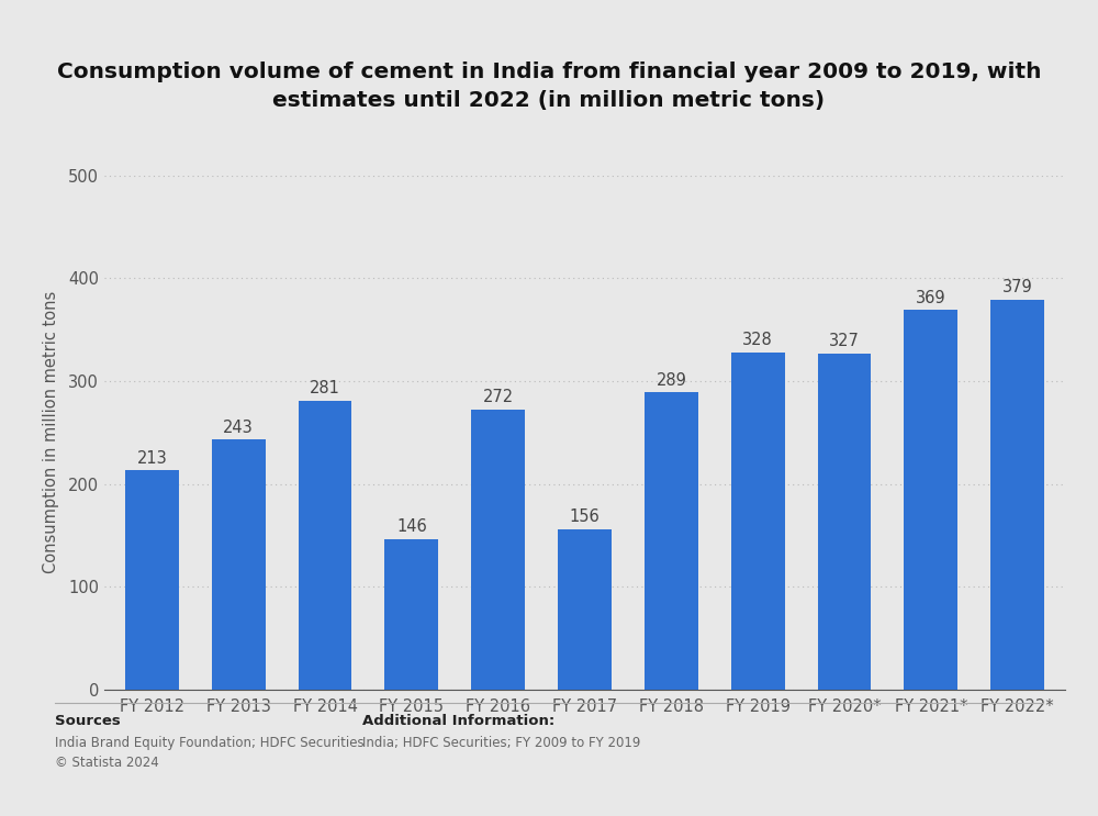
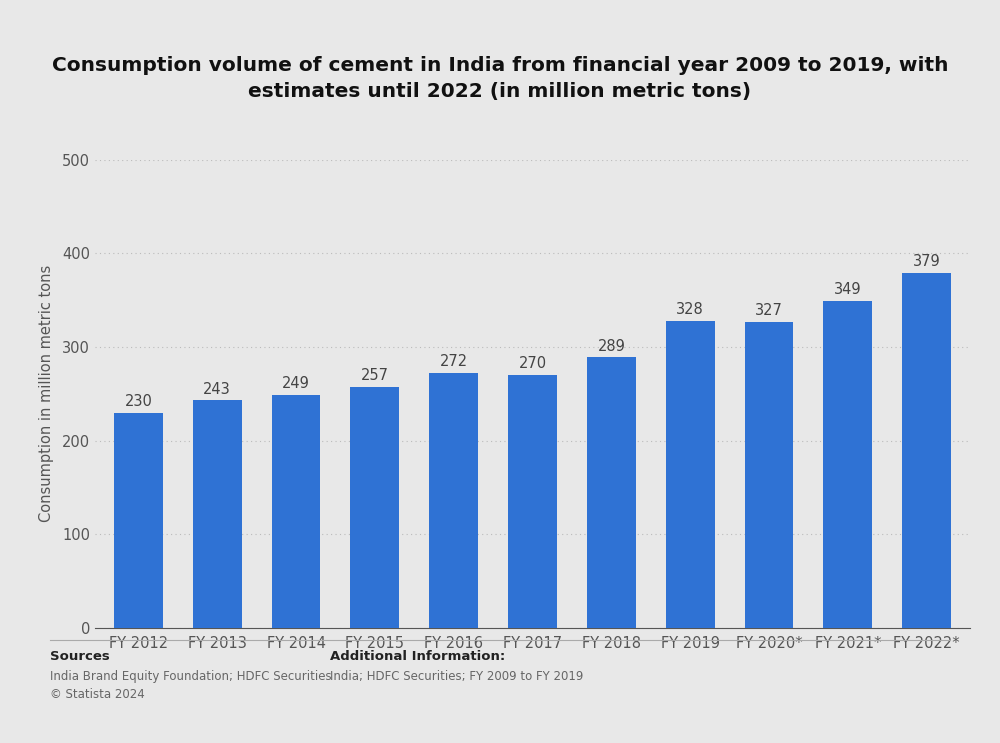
FY 2012: 213 -> 230
FY 2014: 281 -> 249
FY 2015: 146 -> 257
FY 2017: 156 -> 270
FY 2021*: 369 -> 349
